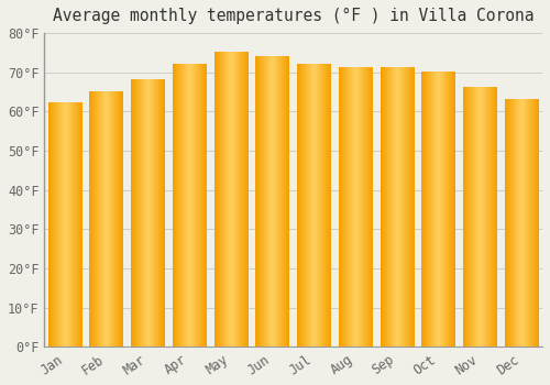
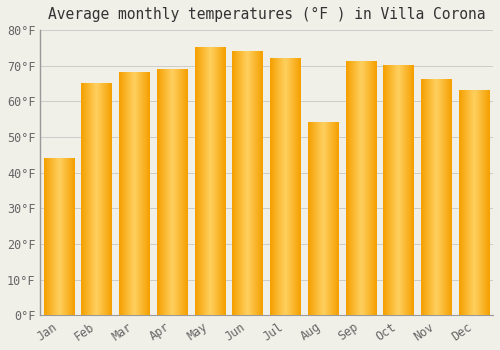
Jan: 62°F -> 44°F
Apr: 72°F -> 69°F
Aug: 71°F -> 54°F
